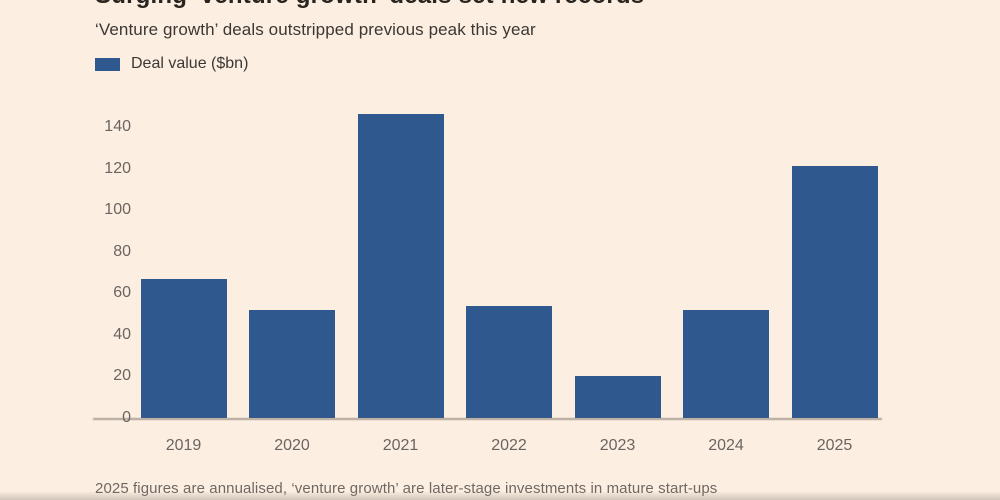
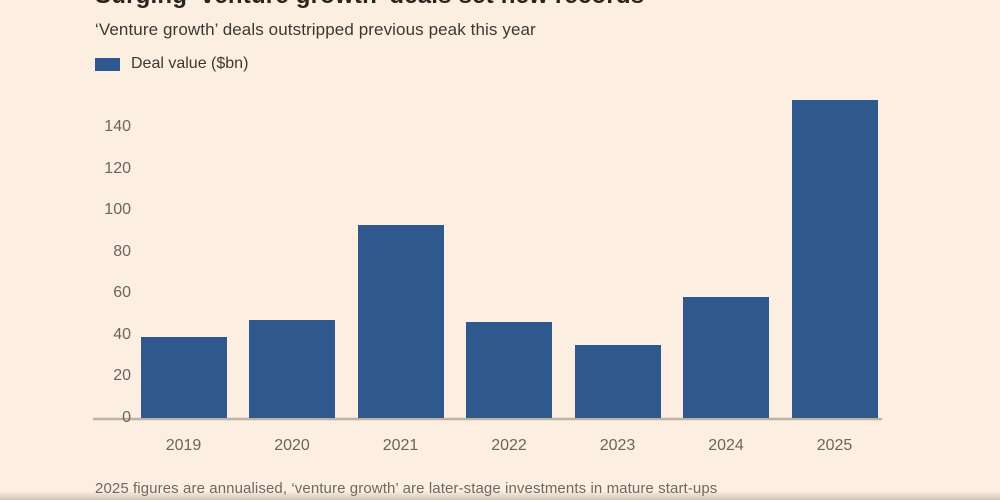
2019: 67 -> 39
2020: 52 -> 47
2021: 146 -> 93
2022: 54 -> 46
2023: 20 -> 35
2024: 52 -> 58
2025: 121 -> 153
